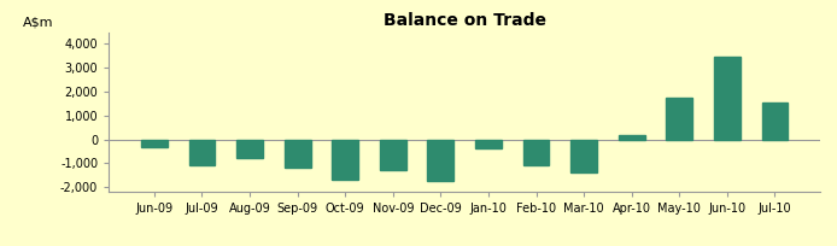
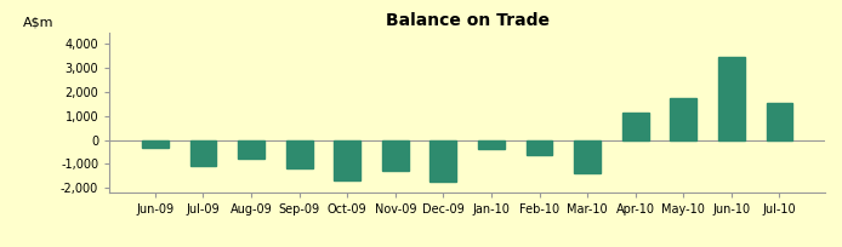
Feb-10: -1,100 -> -600
Apr-10: 200 -> 1,200
